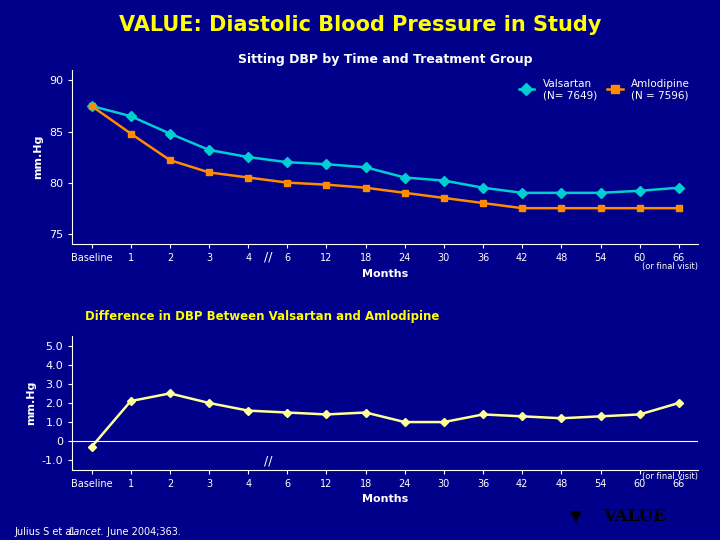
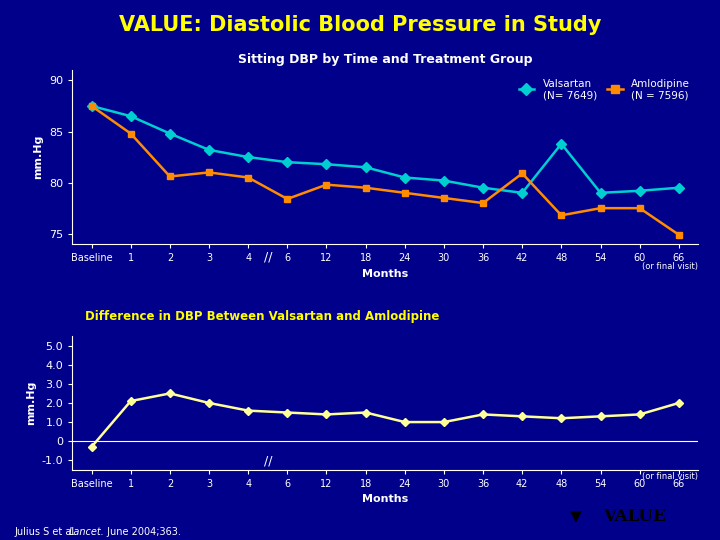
Sitting DBP by Time and Treatment Group/Amlodipine (N = 7596)/2: 82.2 -> 80.6
Sitting DBP by Time and Treatment Group/Amlodipine (N = 7596)/6: 80.0 -> 78.4
Sitting DBP by Time and Treatment Group/Amlodipine (N = 7596)/42: 77.5 -> 80.9
Sitting DBP by Time and Treatment Group/Valsartan (N= 7649)/48: 79.0 -> 83.8
Sitting DBP by Time and Treatment Group/Amlodipine (N = 7596)/48: 77.5 -> 76.8
Sitting DBP by Time and Treatment Group/Amlodipine (N = 7596)/66: 77.5 -> 74.9
